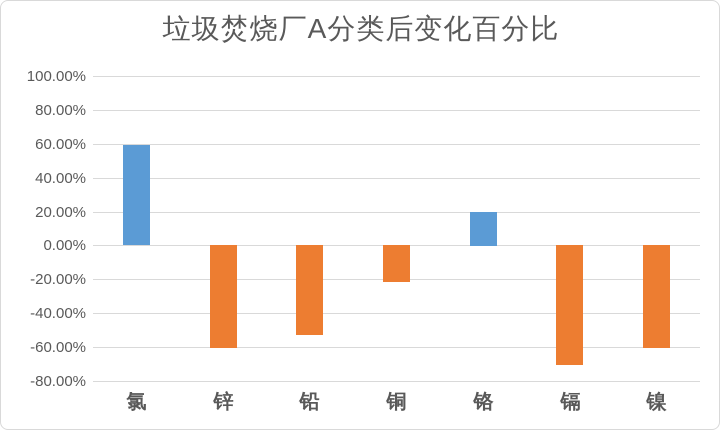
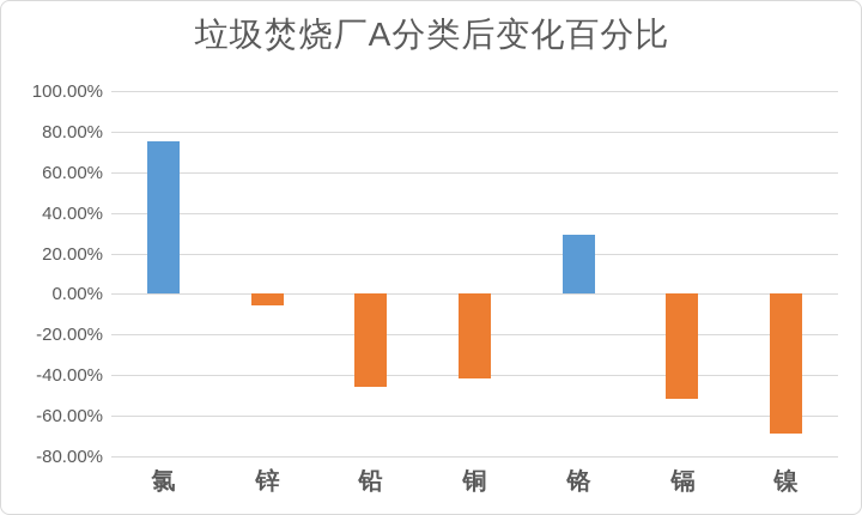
氯: 59% -> 75%
锌: -61% -> -6%
铅: -53% -> -46%
铜: -22% -> -42%
铬: 20% -> 29%
镉: -71% -> -52%
镍: -61% -> -69%
